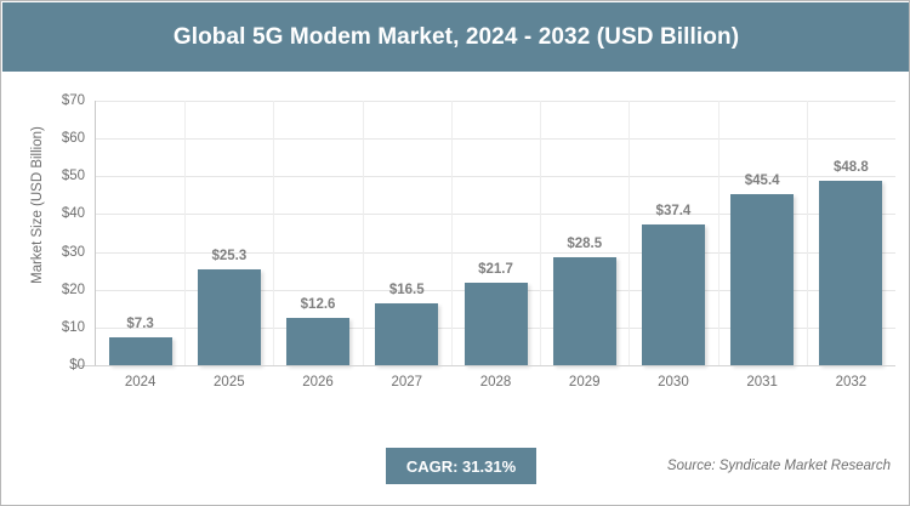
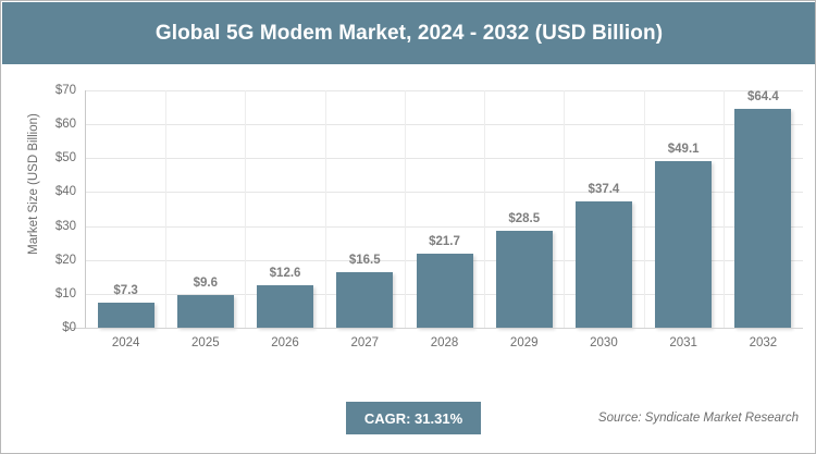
2025: $25.3 -> $9.6
2031: $45.4 -> $49.1
2032: $48.8 -> $64.4
